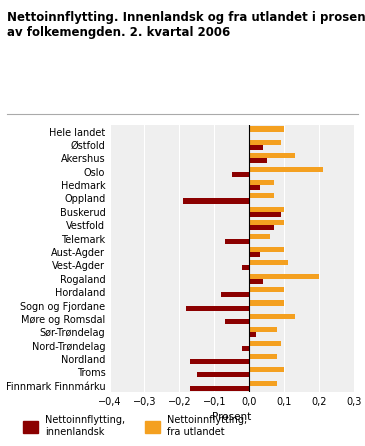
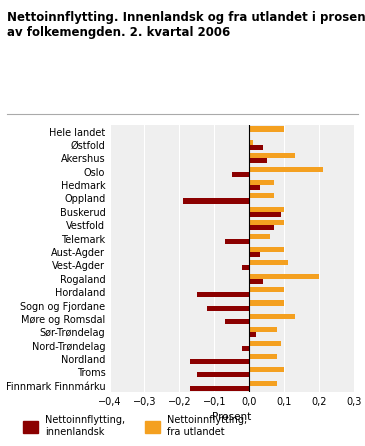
Nettoinnflytting, fra utlandet/Østfold: 0,09 -> 0,01
Nettoinnflytting, innenlandsk/Hordaland: -0,08 -> -0,15
Nettoinnflytting, innenlandsk/Sogn og Fjordane: -0,18 -> -0,12
